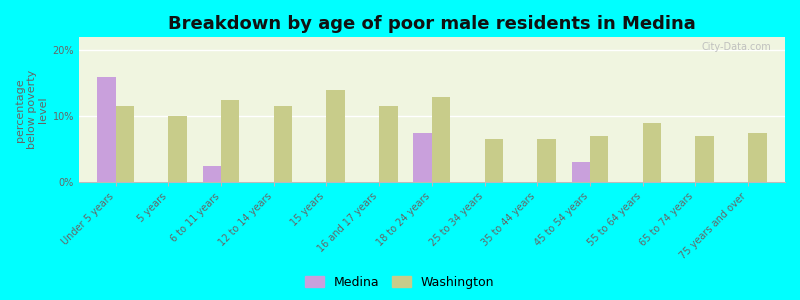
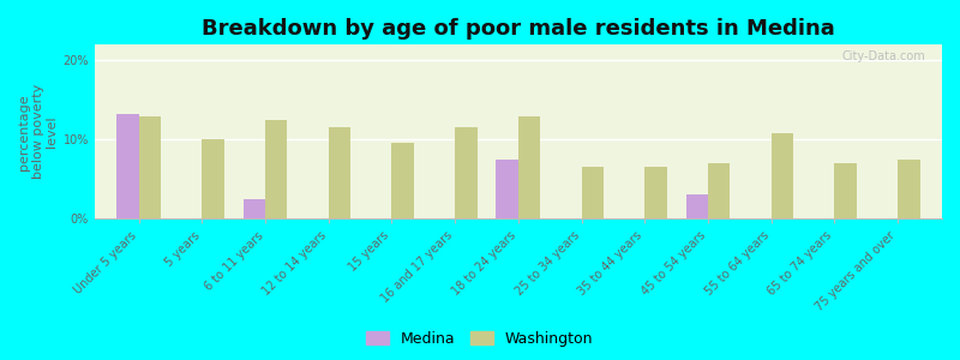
Medina/Under 5 years: 16.0% -> 13.2%
Washington/Under 5 years: 11.5% -> 13.0%
Washington/15 years: 14.0% -> 9.6%
Washington/55 to 64 years: 9.0% -> 10.8%
